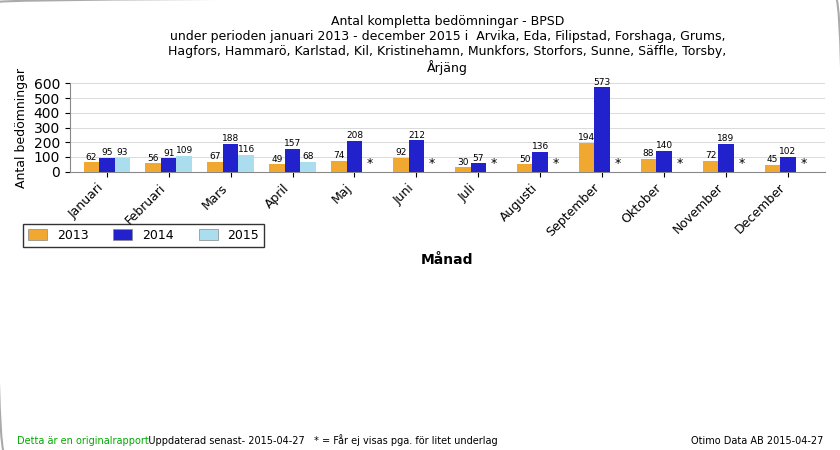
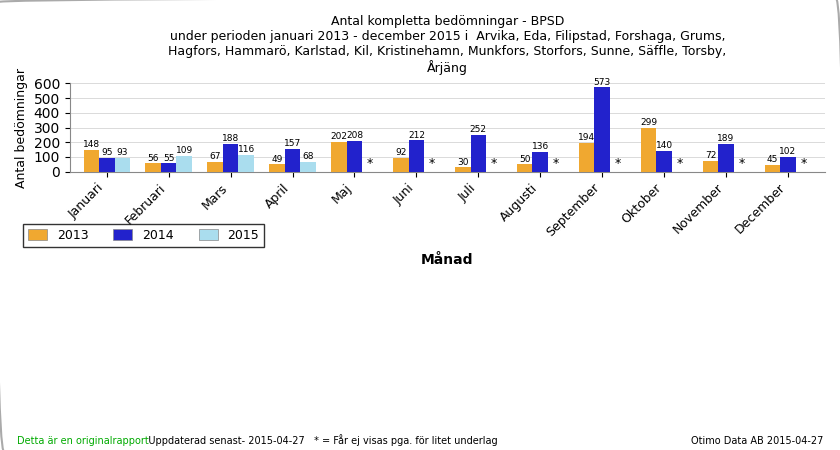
2013/Januari: 62 -> 148
2014/Februari: 91 -> 55
2013/Maj: 74 -> 202
2014/Juli: 57 -> 252
2013/Oktober: 88 -> 299
